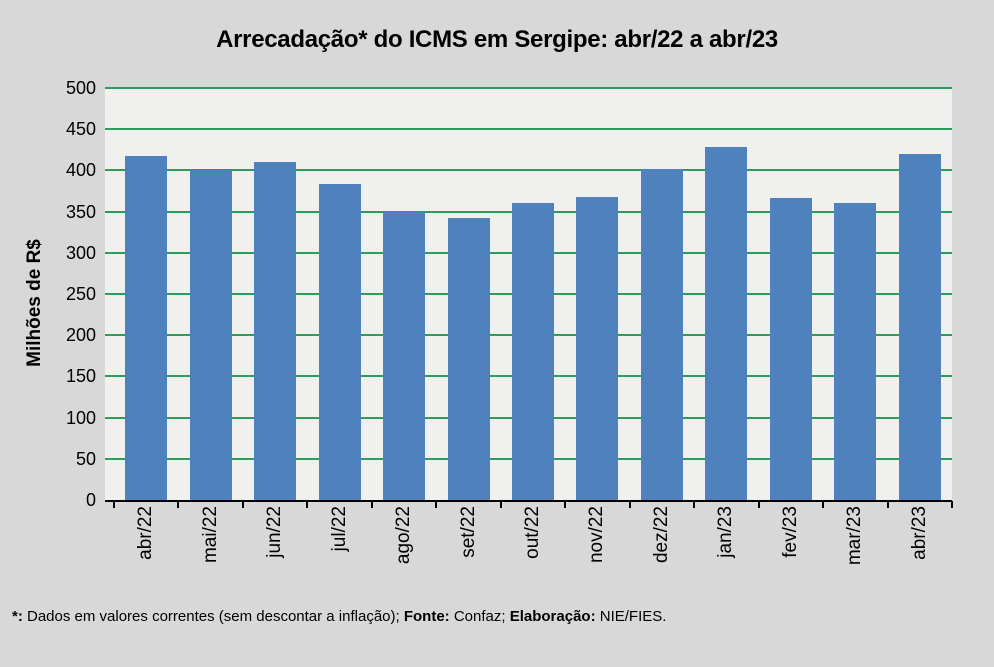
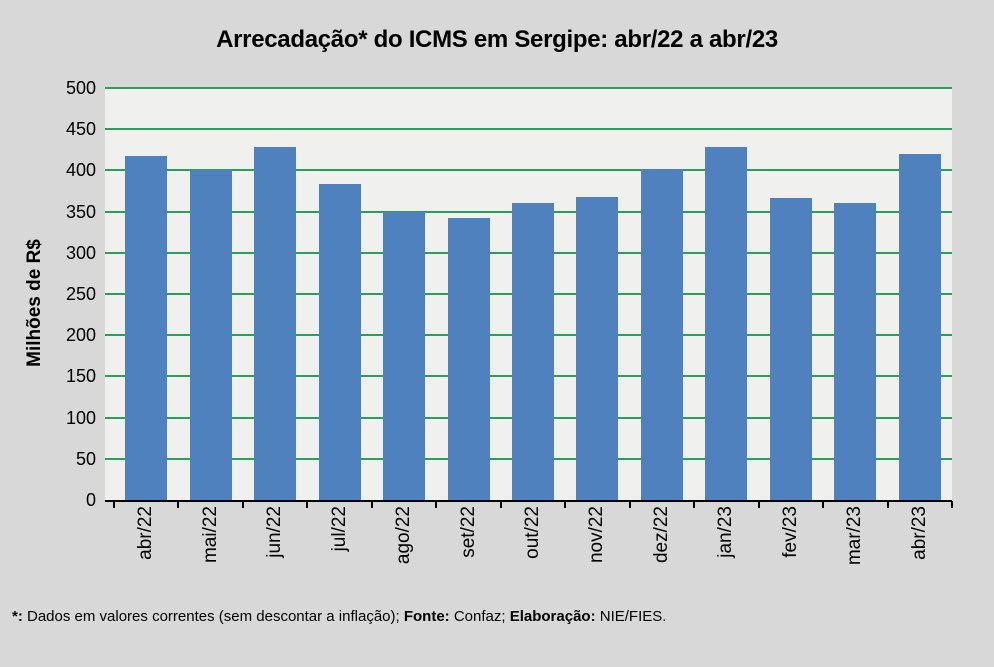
jun/22: 410 -> 430
